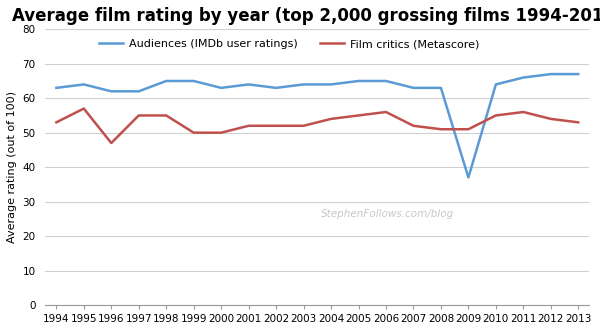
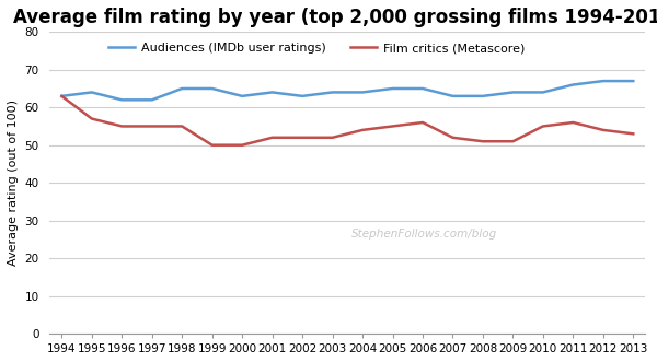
Film critics (Metascore)/1994: 53 -> 63
Film critics (Metascore)/1996: 47 -> 55
Audiences (IMDb user ratings)/2009: 37 -> 64
